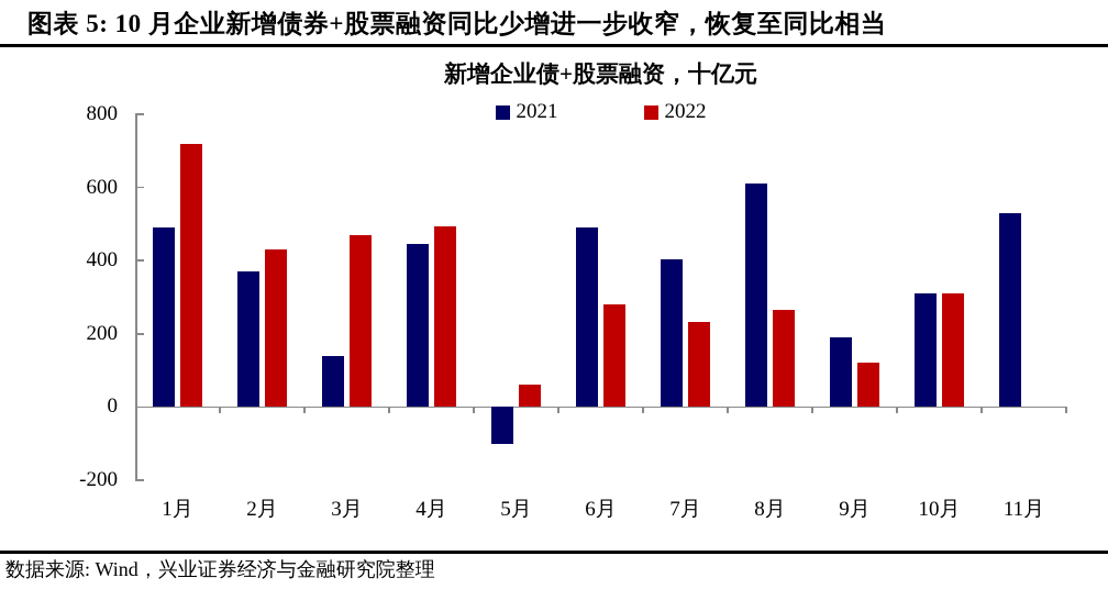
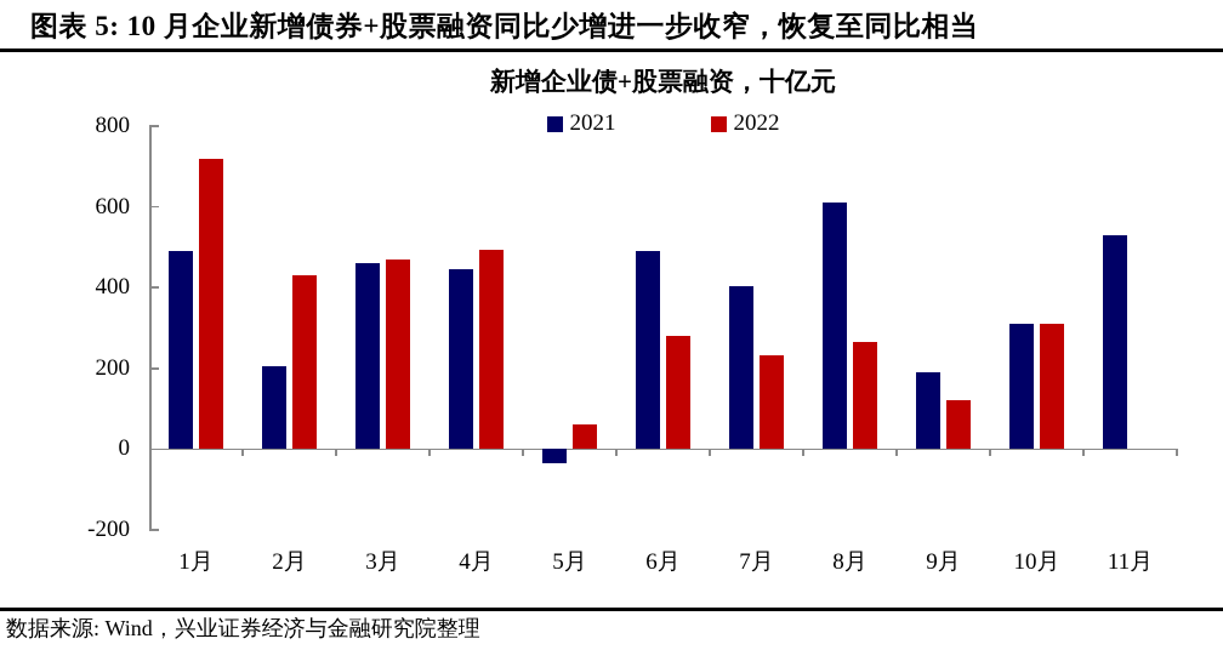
2021/2月: 370 -> 200
2021/3月: 140 -> 460
2021/5月: -100 -> -40
